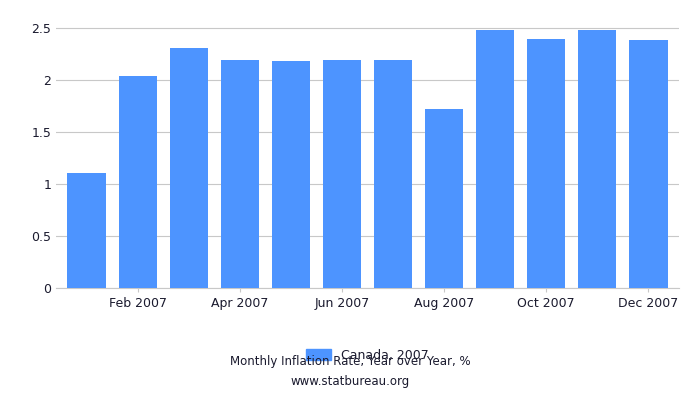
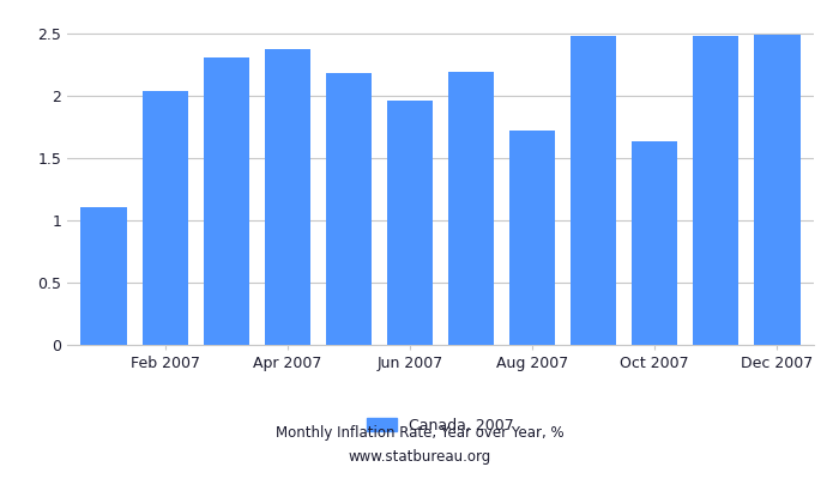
Apr 2007: 2.19 -> 2.37
Jun 2007: 2.19 -> 1.96
Oct 2007: 2.39 -> 1.63
Dec 2007: 2.38 -> 2.49
